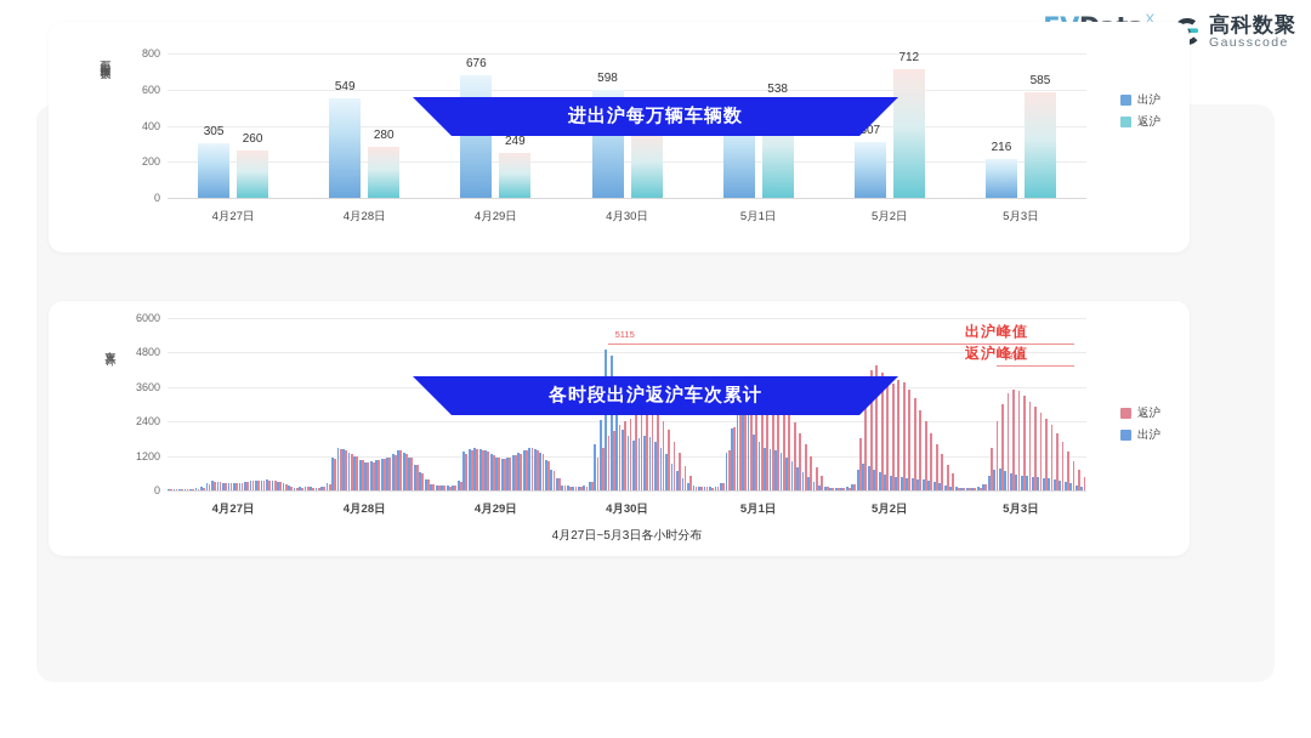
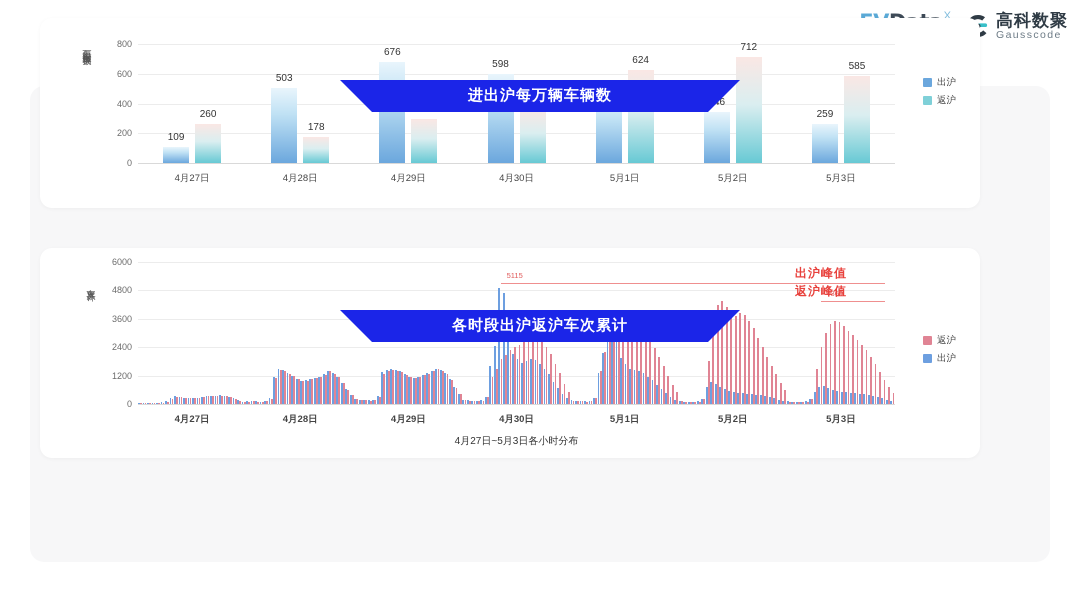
进出沪每万辆车辆数/出沪/4月27日: 305 -> 109
进出沪每万辆车辆数/出沪/4月28日: 549 -> 503
进出沪每万辆车辆数/返沪/4月28日: 280 -> 178
进出沪每万辆车辆数/返沪/4月29日: 249 -> 297
进出沪每万辆车辆数/返沪/5月1日: 538 -> 624
进出沪每万辆车辆数/出沪/5月2日: 307 -> 346
进出沪每万辆车辆数/出沪/5月3日: 216 -> 259
